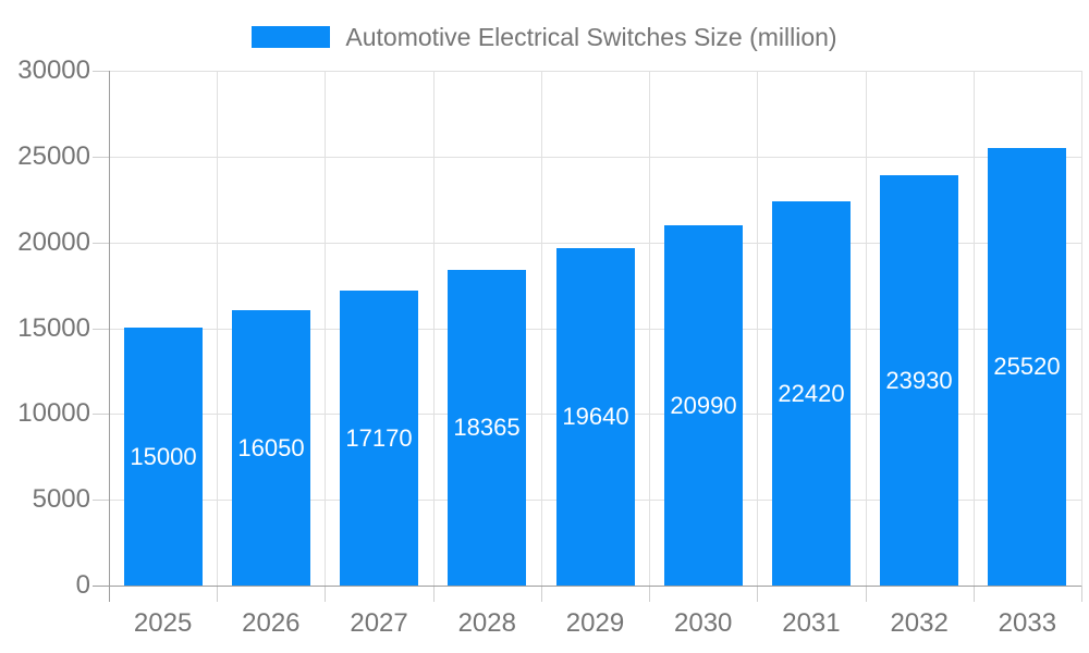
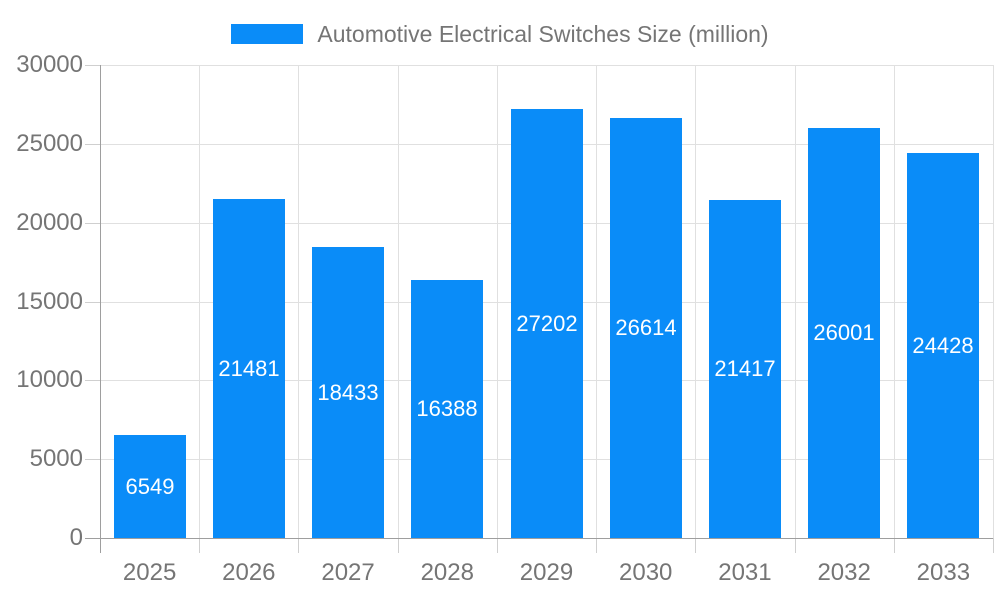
2025: 15000 -> 6549
2026: 16050 -> 21481
2027: 17170 -> 18433
2028: 18365 -> 16388
2029: 19640 -> 27202
2030: 20990 -> 26614
2031: 22420 -> 21417
2032: 23930 -> 26001
2033: 25520 -> 24428
